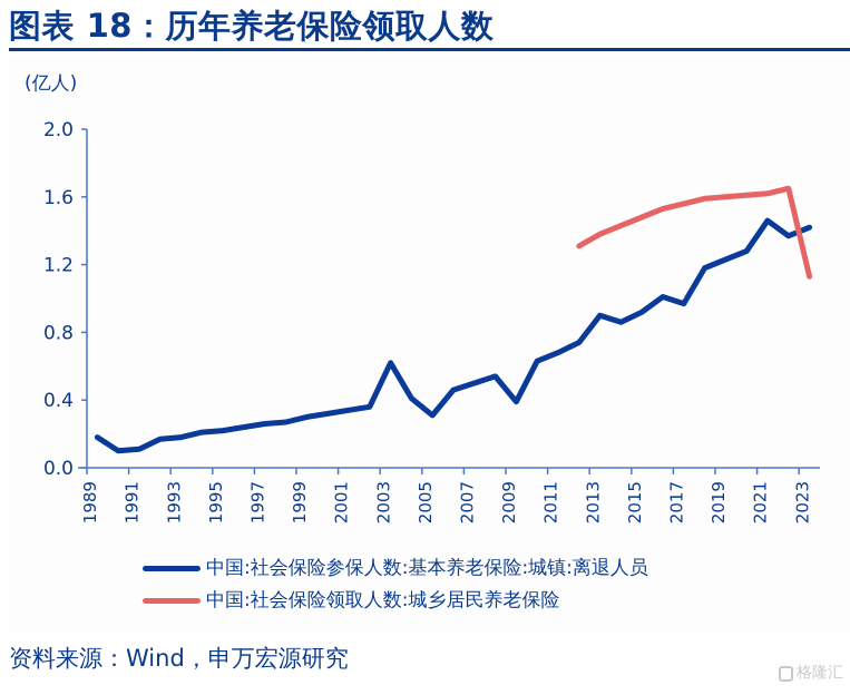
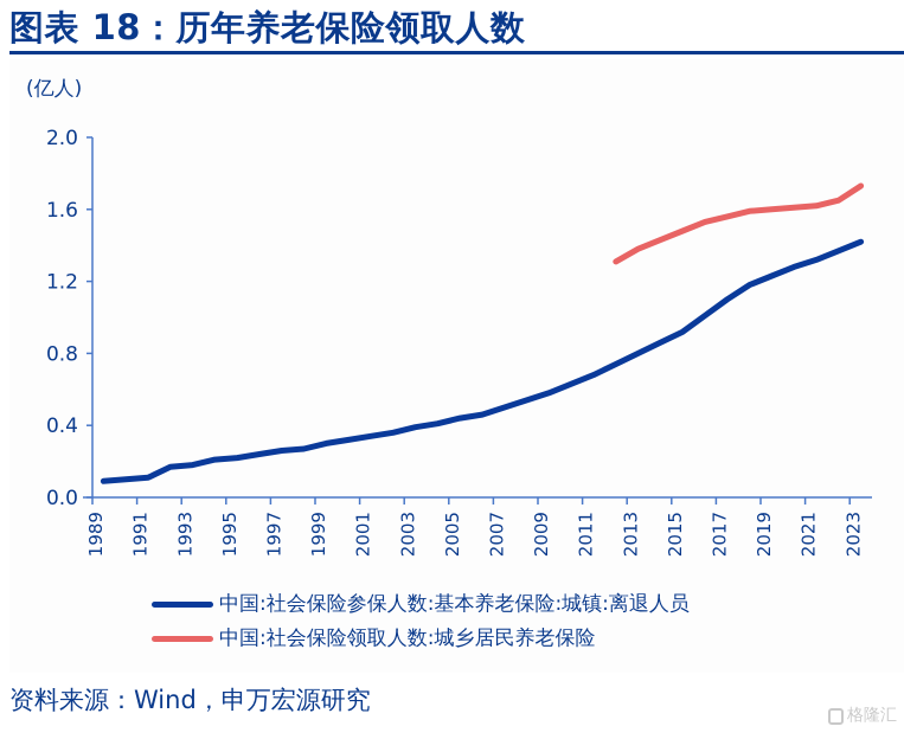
中国:社会保险参保人数:基本养老保险:城镇:离退人员/1989: 0.18 -> 0.09
中国:社会保险参保人数:基本养老保险:城镇:离退人员/2003: 0.62 -> 0.39
中国:社会保险参保人数:基本养老保险:城镇:离退人员/2005: 0.31 -> 0.44
中国:社会保险参保人数:基本养老保险:城镇:离退人员/2009: 0.39 -> 0.58
中国:社会保险参保人数:基本养老保险:城镇:离退人员/2013: 0.90 -> 0.80
中国:社会保险参保人数:基本养老保险:城镇:离退人员/2017: 0.97 -> 1.10
中国:社会保险参保人数:基本养老保险:城镇:离退人员/2021: 1.46 -> 1.32
中国:社会保险领取人数:城乡居民养老保险/2023: 1.13 -> 1.73
